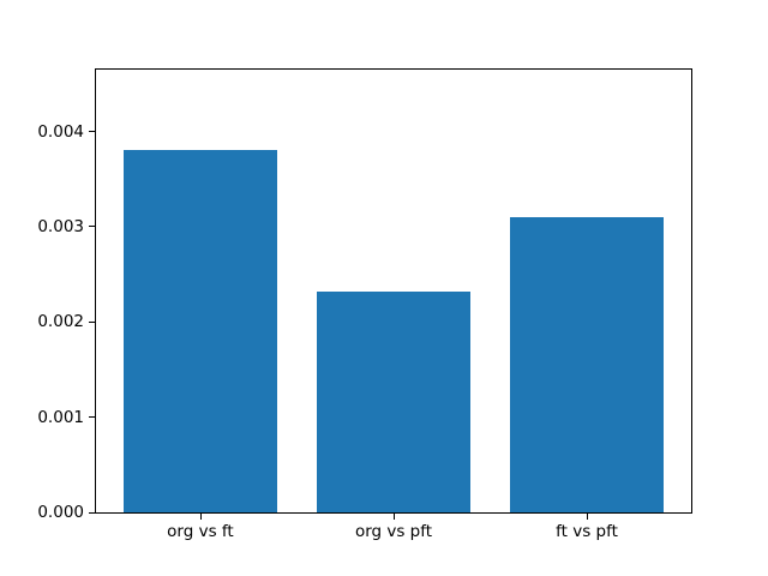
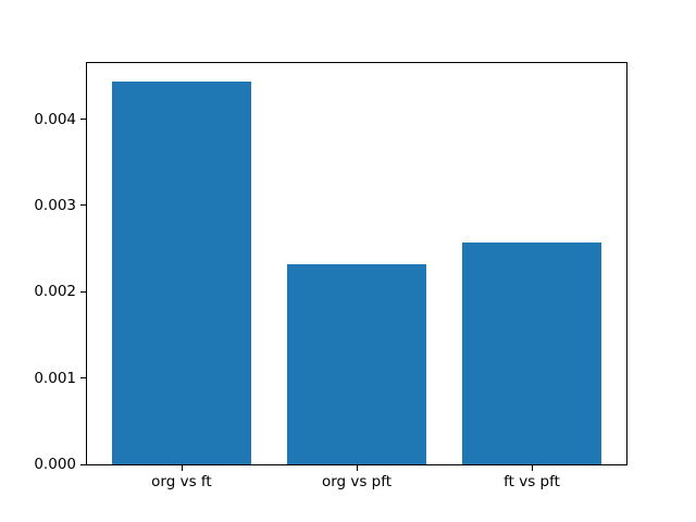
org vs ft: 0.0038 -> 0.0044
ft vs pft: 0.0031 -> 0.0026
